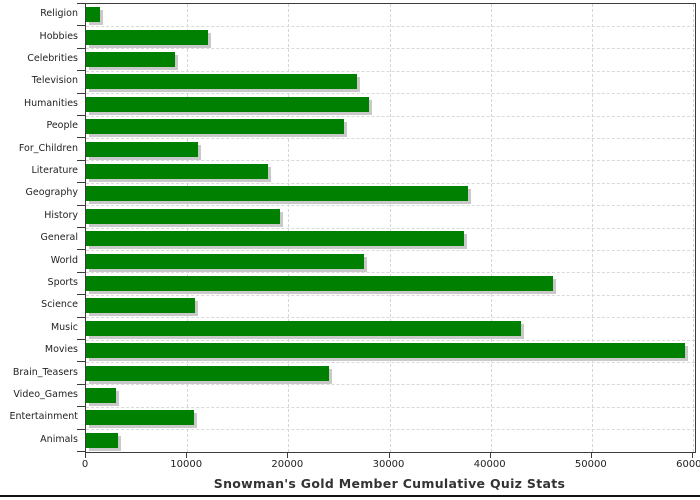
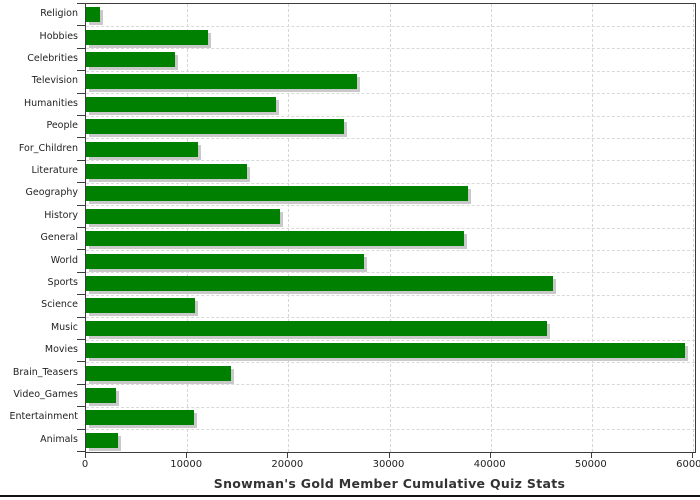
Humanities: 28000 -> 19000
Literature: 18000 -> 16000
Music: 43000 -> 46000
Brain_Teasers: 24000 -> 14000
